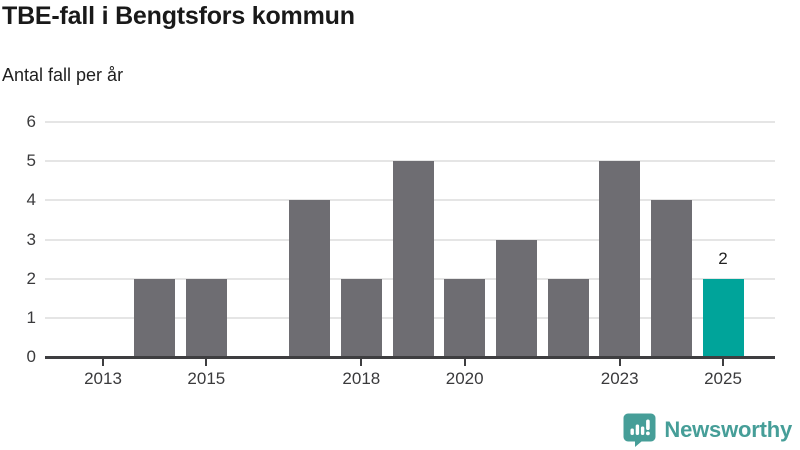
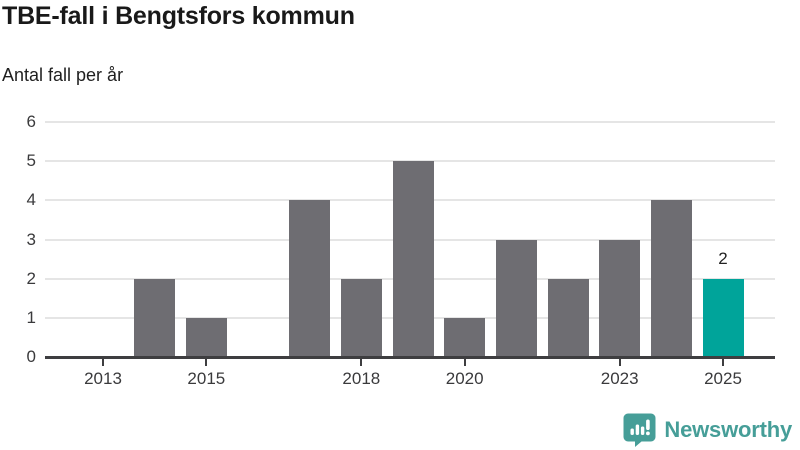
2015: 2 -> 1
2020: 2 -> 1
2023: 5 -> 3
